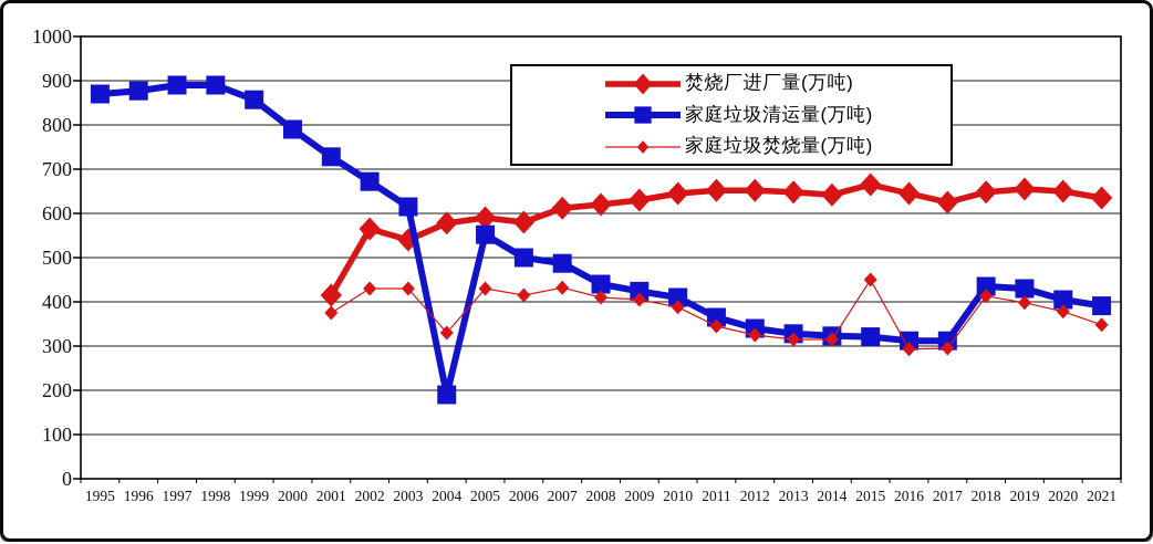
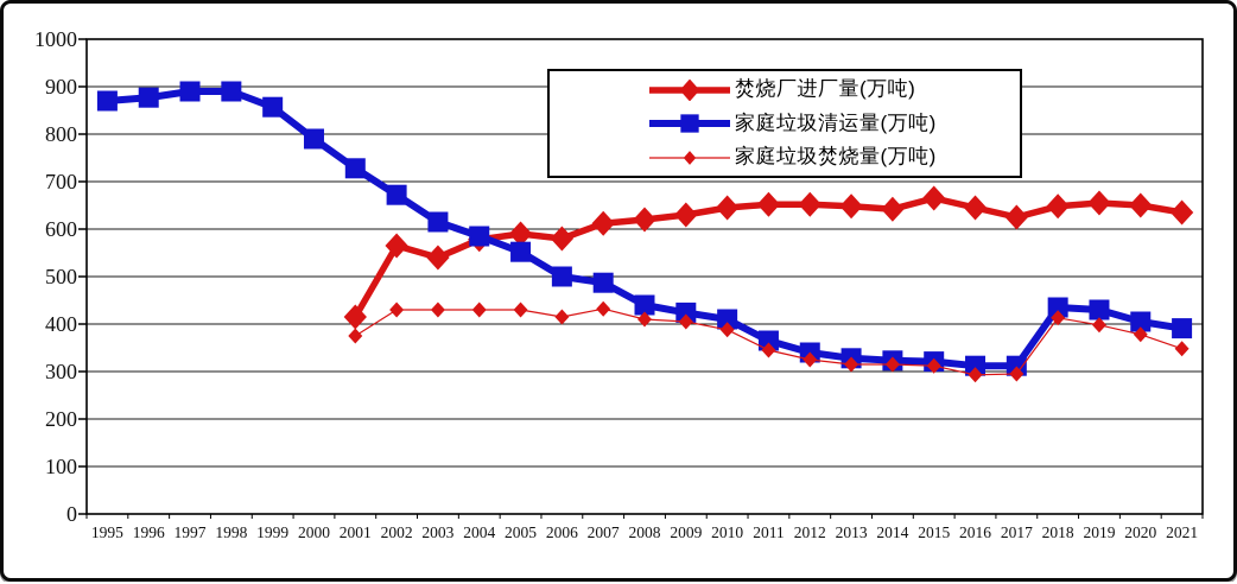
家庭垃圾清运量(万吨)/2004: 190 -> 580
家庭垃圾焚烧量(万吨)/2004: 330 -> 430
家庭垃圾焚烧量(万吨)/2015: 450 -> 310
